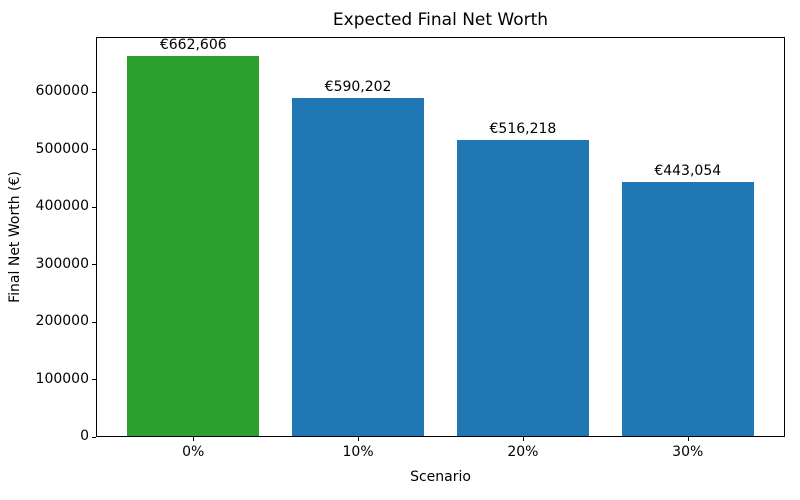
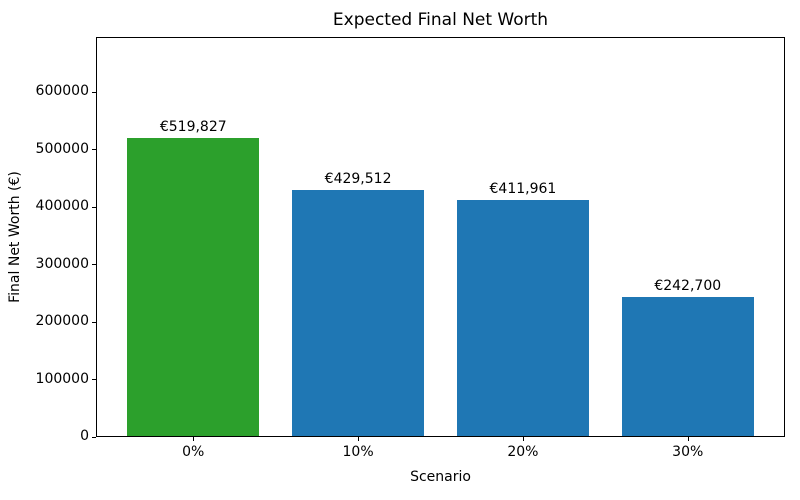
0%: €662,606 -> €519,827
10%: €590,202 -> €429,512
20%: €516,218 -> €411,961
30%: €443,054 -> €242,700
